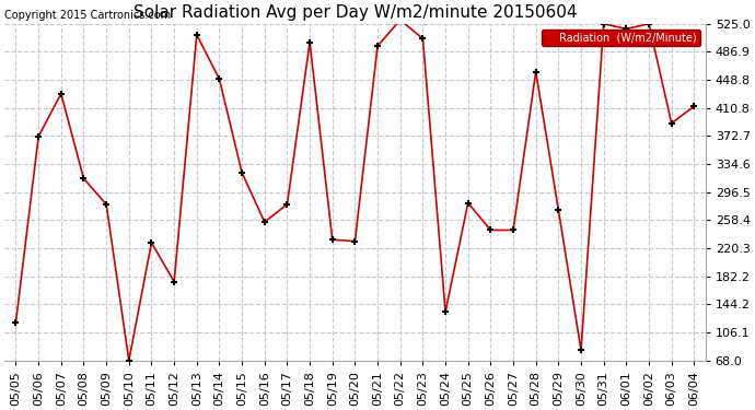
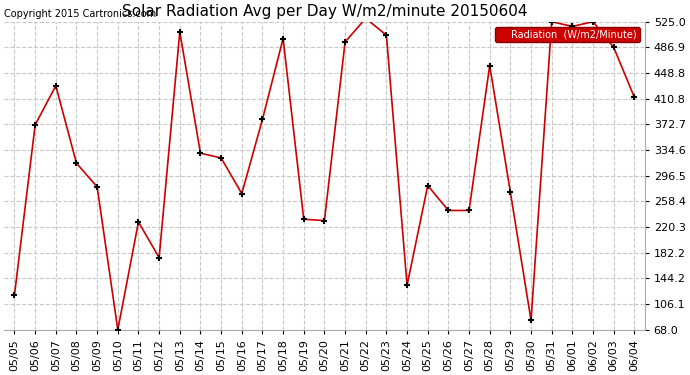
05/14: 450 -> 330
05/16: 256 -> 270
05/17: 280 -> 380
06/03: 390 -> 487
